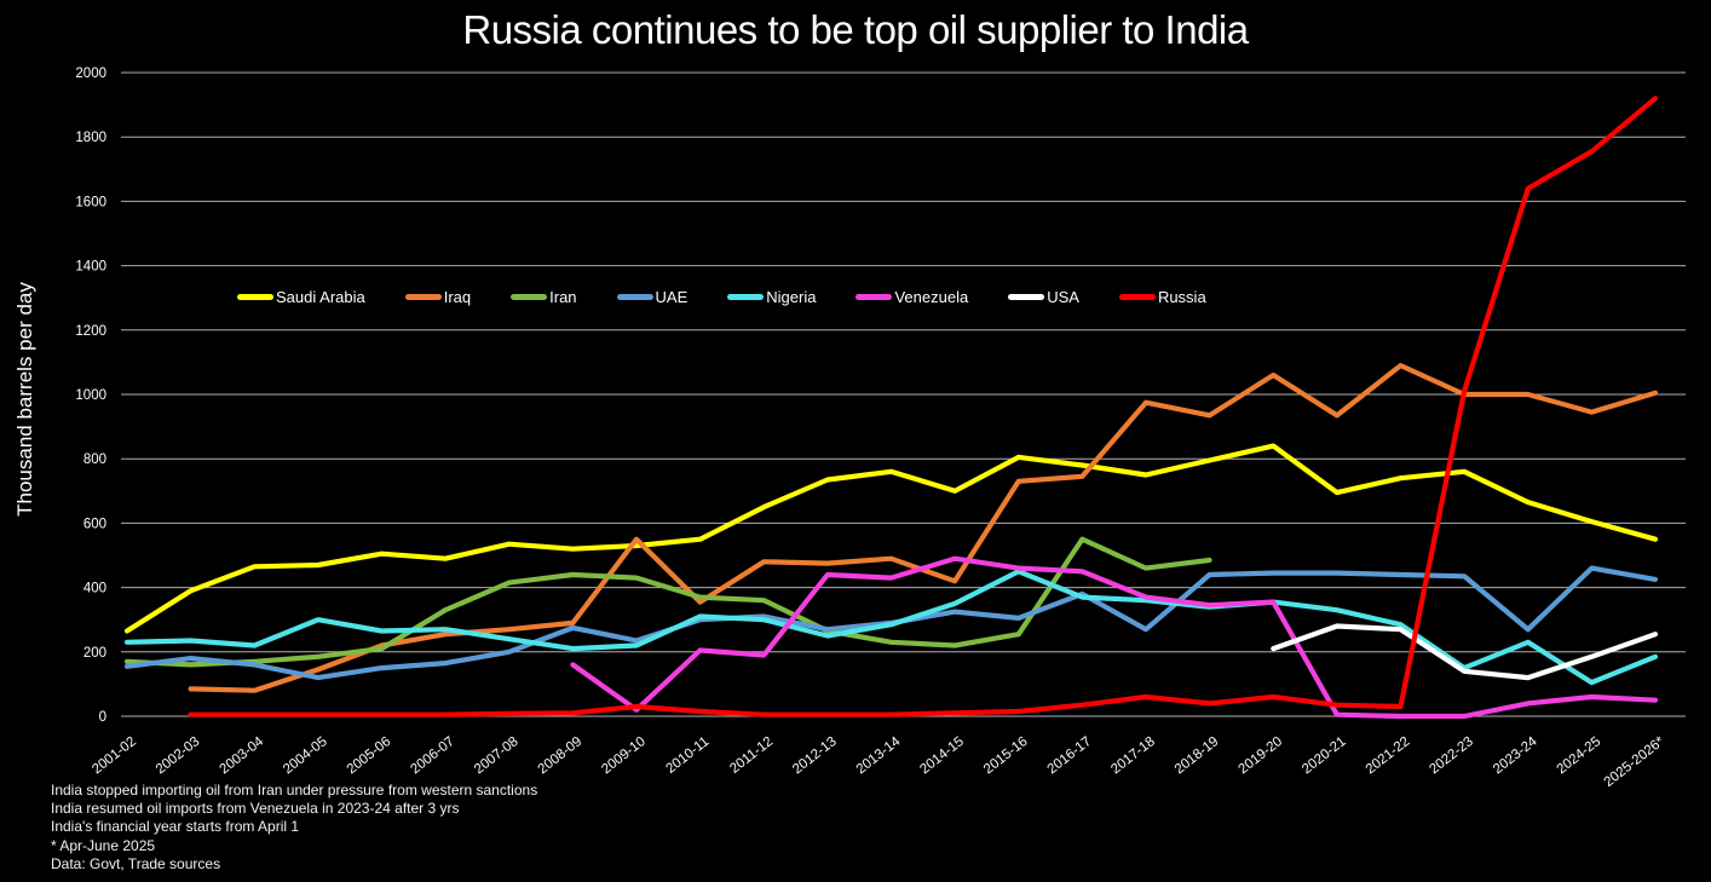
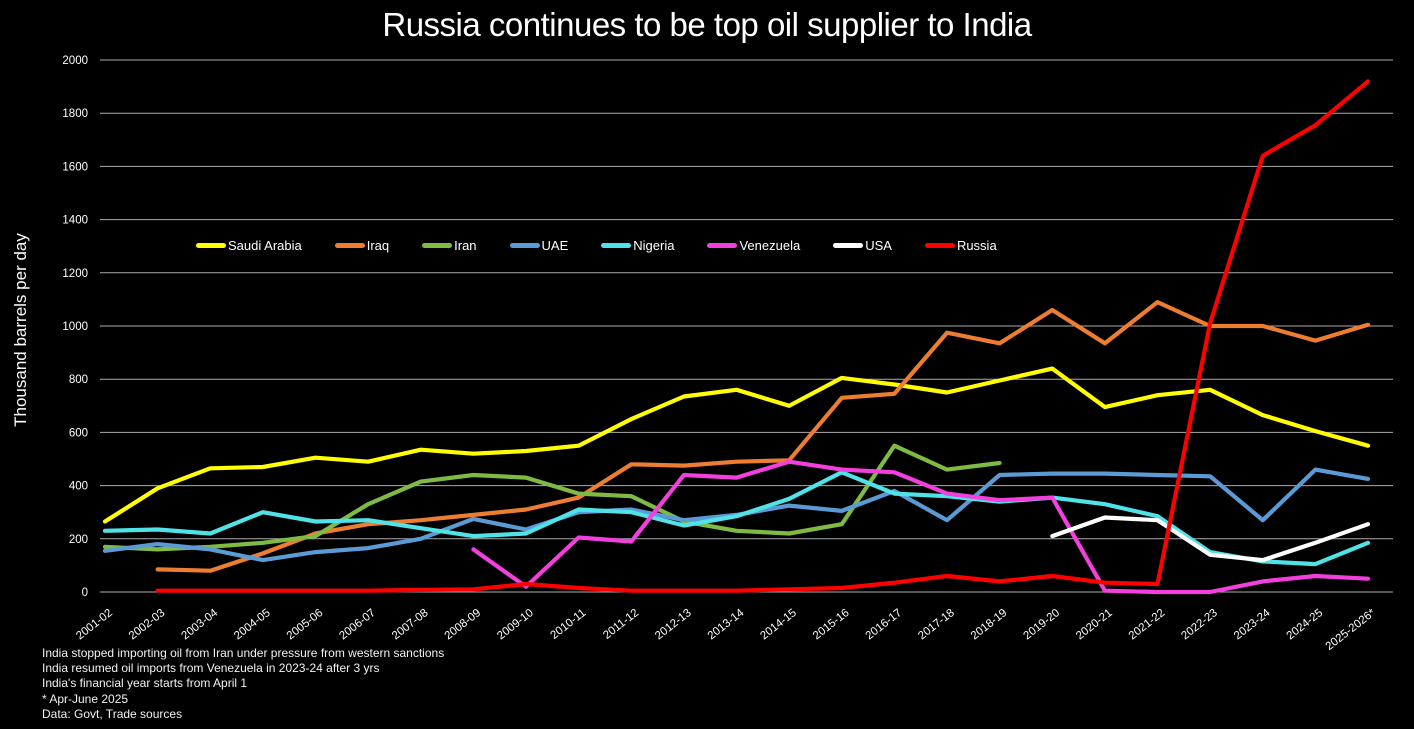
Iraq/2009-10: 550 -> 310
Iraq/2014-15: 420 -> 500
Nigeria/2023-24: 230 -> 120
